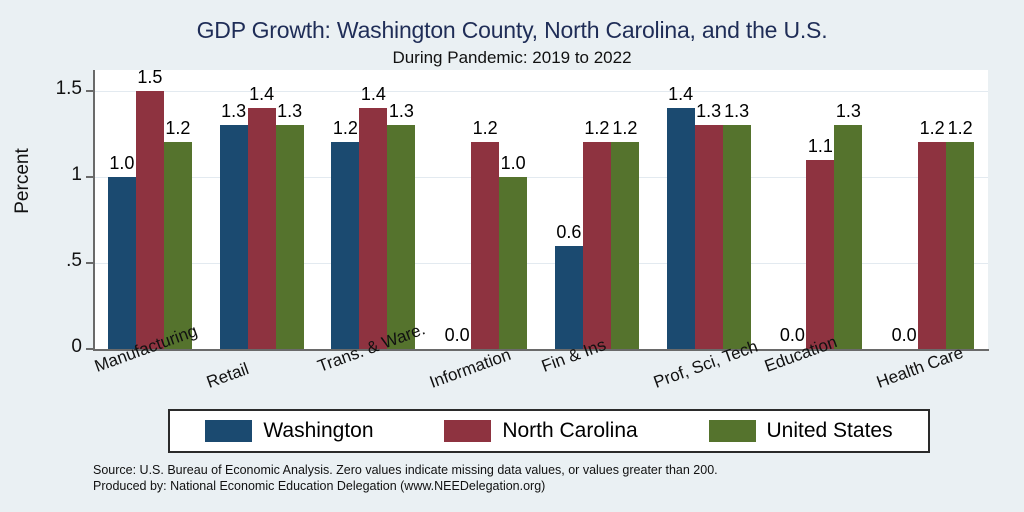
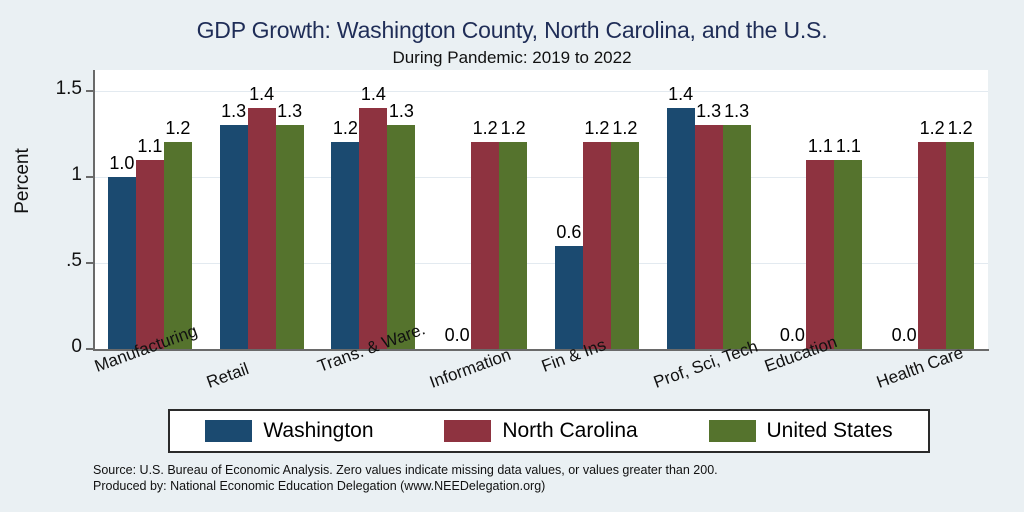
North Carolina/Manufacturing: 1.5 -> 1.1
United States/Information: 1.0 -> 1.2
United States/Education: 1.3 -> 1.1
